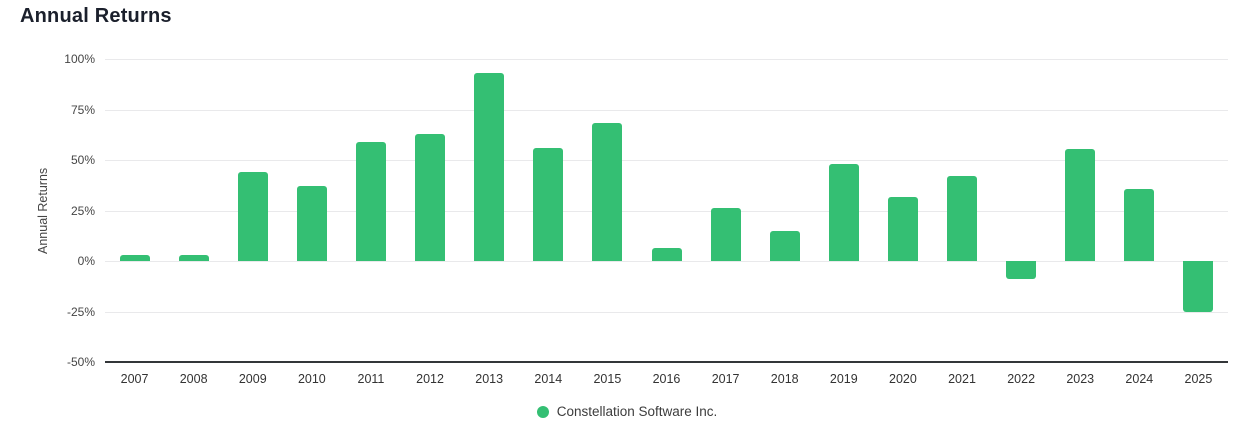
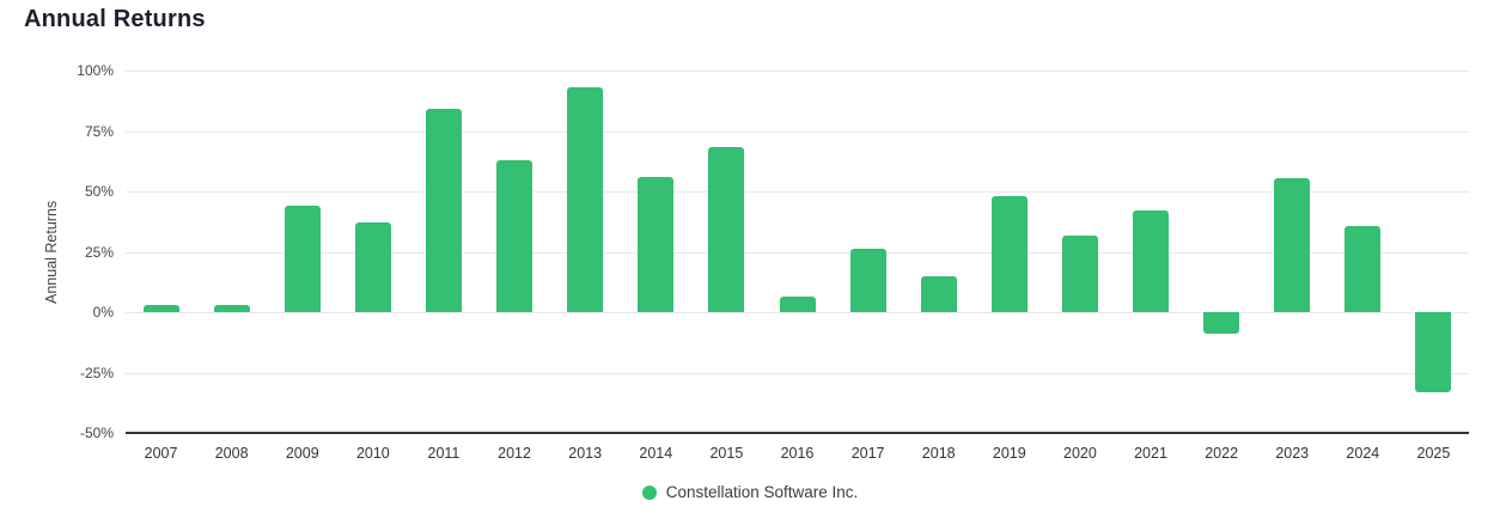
2011: 59% -> 84%
2025: -25% -> -33%
